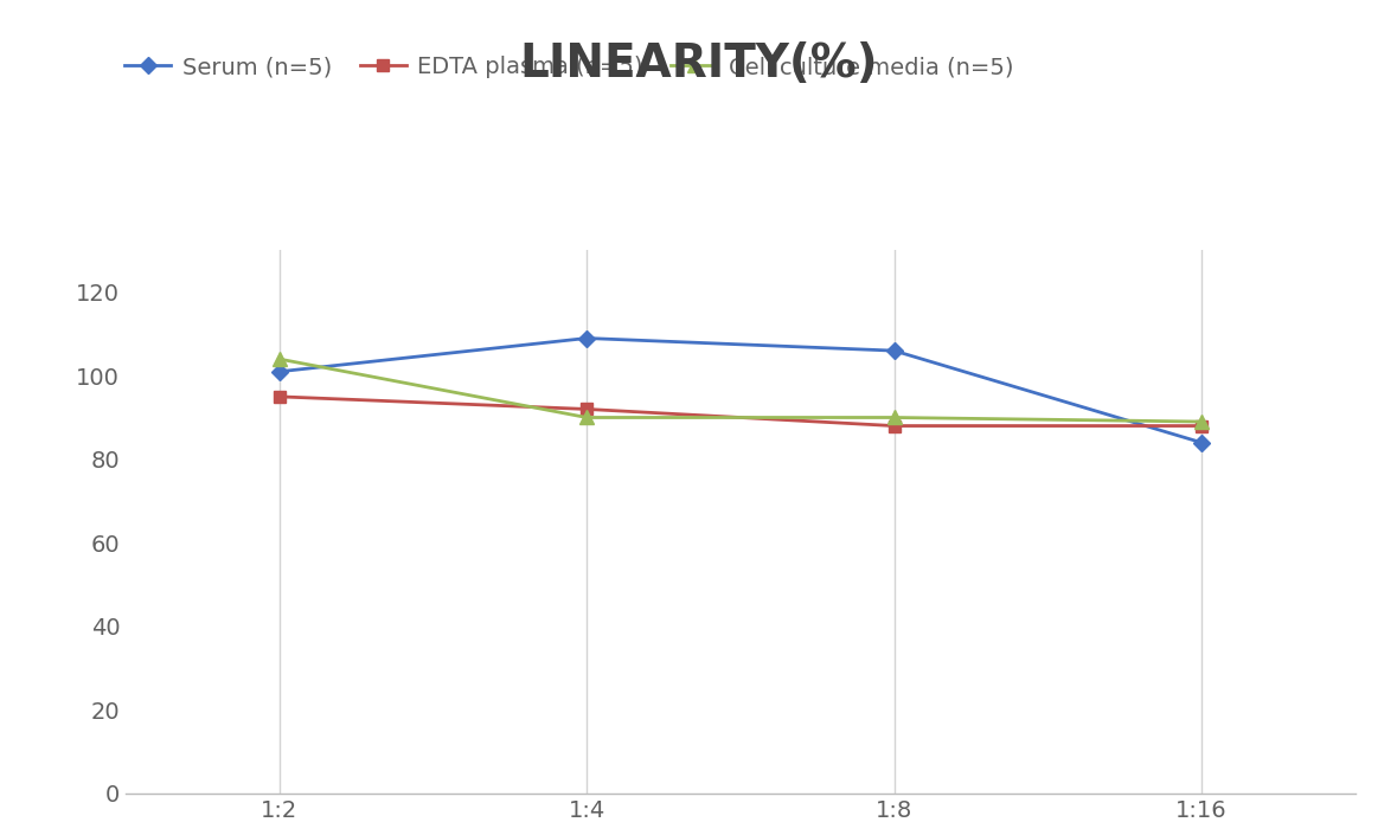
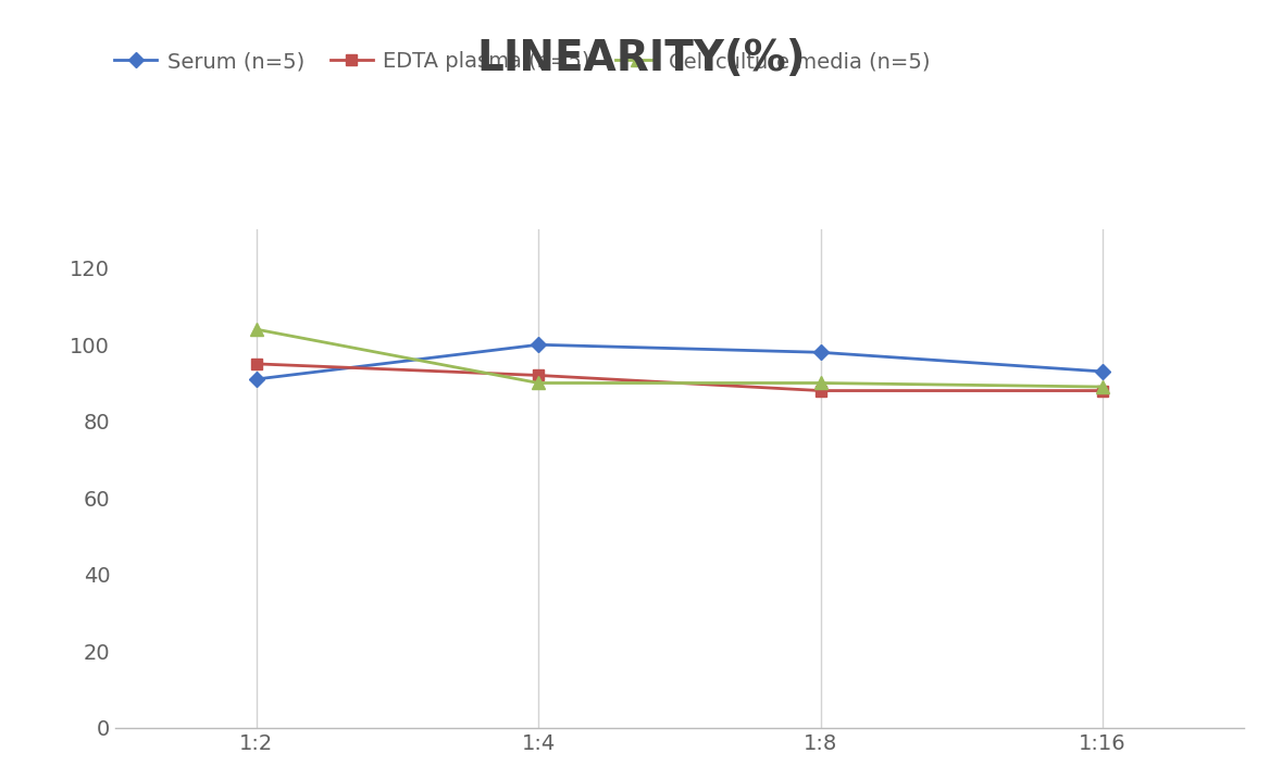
Serum (n=5)/1:2: 101 -> 91
Serum (n=5)/1:4: 109 -> 100
Serum (n=5)/1:8: 106 -> 98
Serum (n=5)/1:16: 84 -> 93
